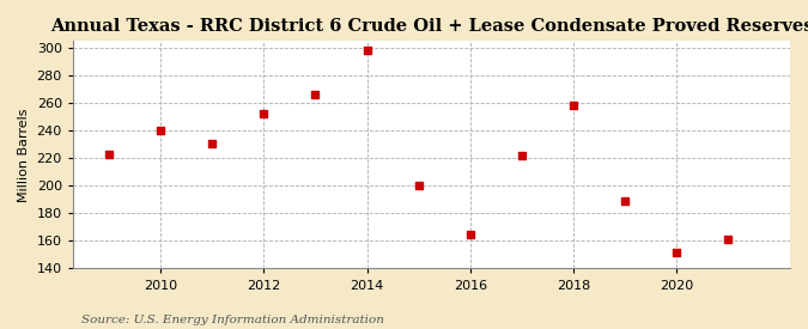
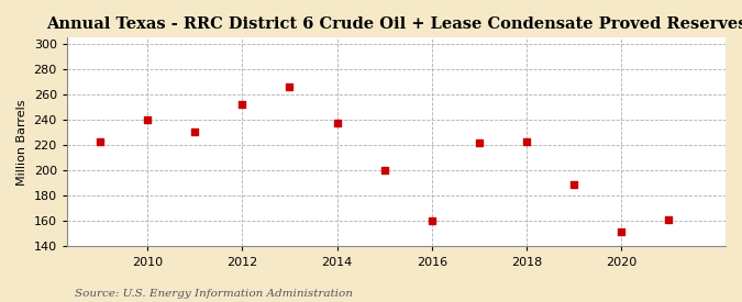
2014: 298 -> 238
2016: 165 -> 160
2018: 258 -> 223
